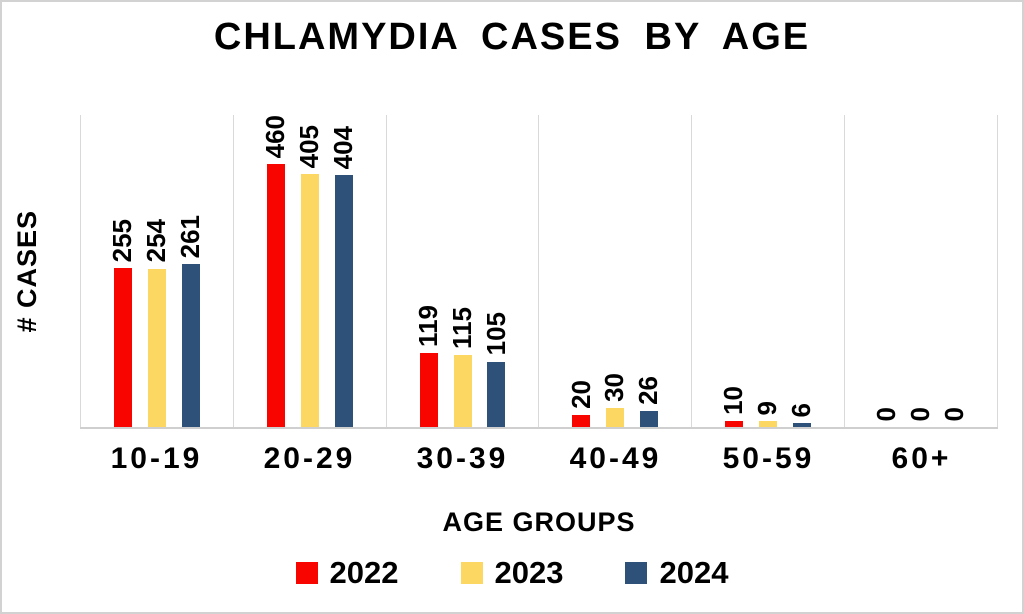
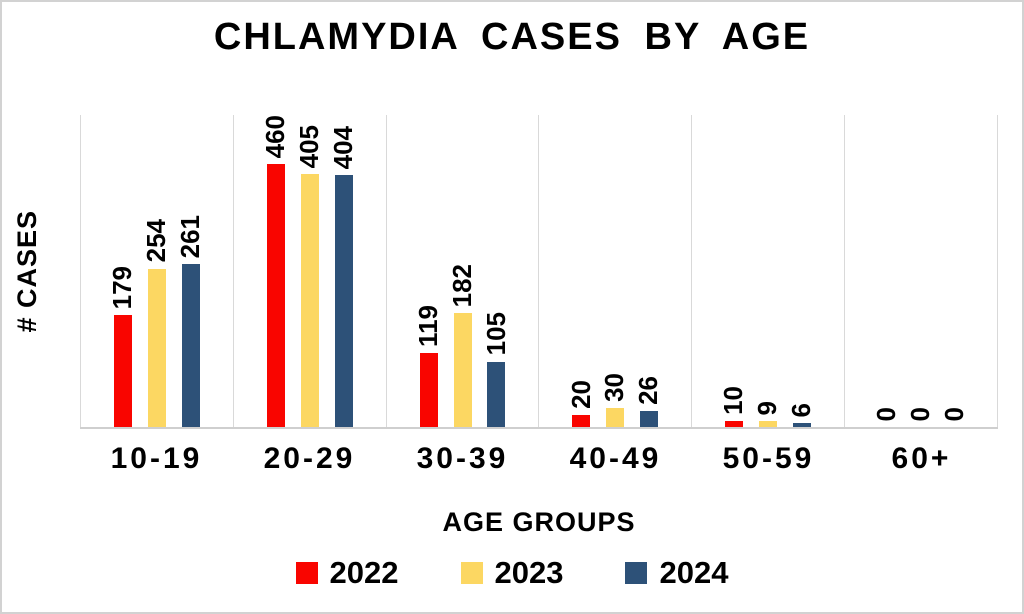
2022/10-19: 255 -> 179
2023/30-39: 115 -> 182
